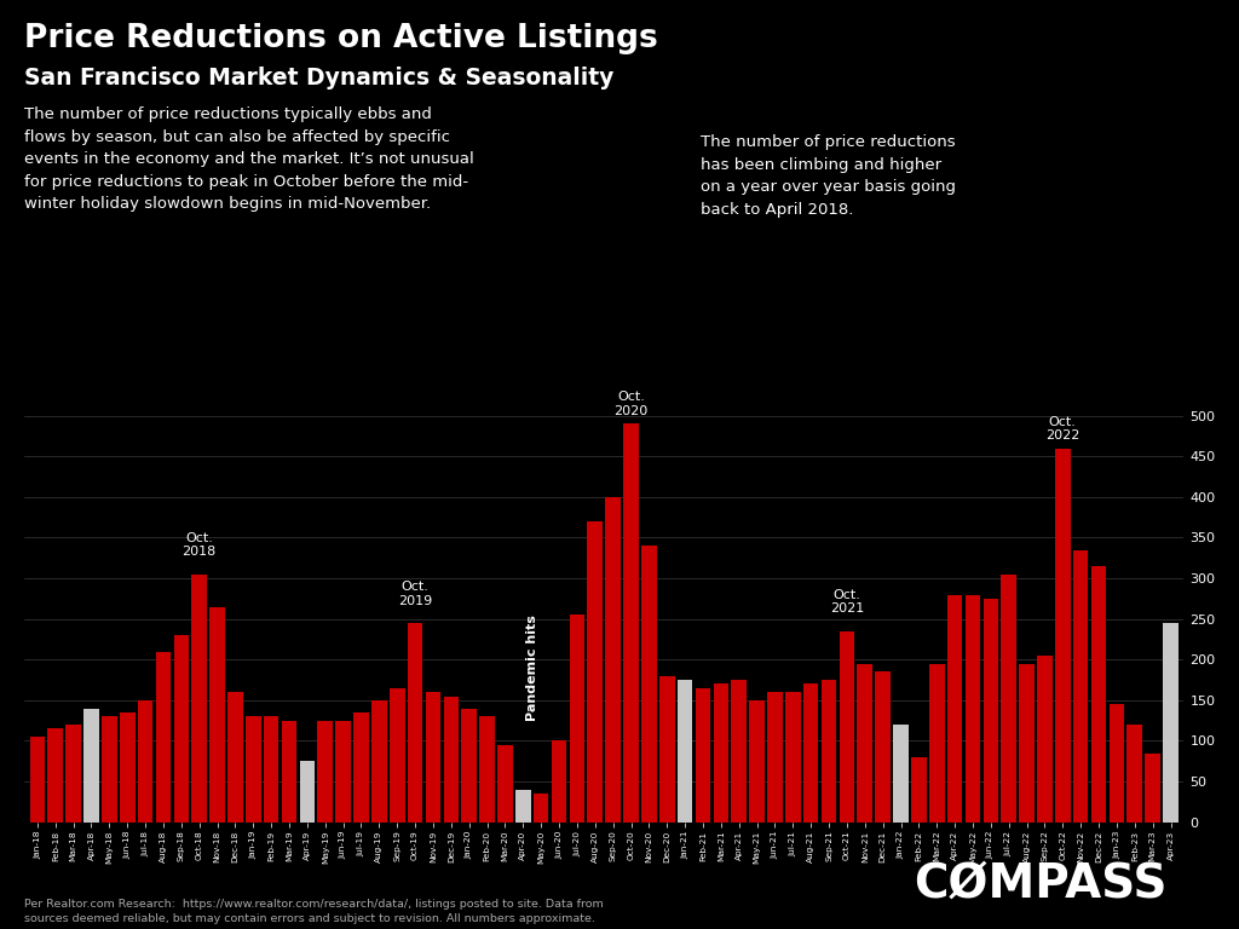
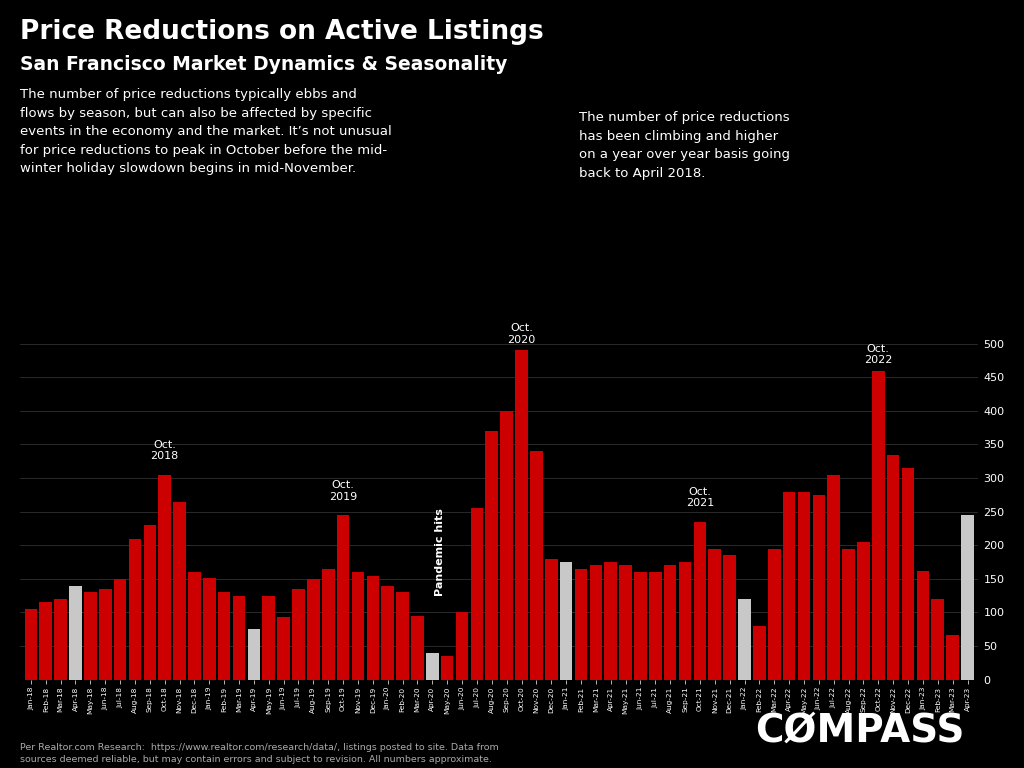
Jan-19: 130 -> 152
Jun-19: 125 -> 94
May-21: 150 -> 170
Jan-23: 145 -> 162
Mar-23: 85 -> 66
